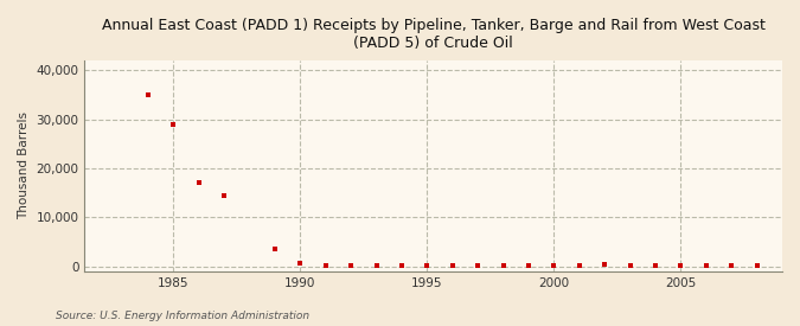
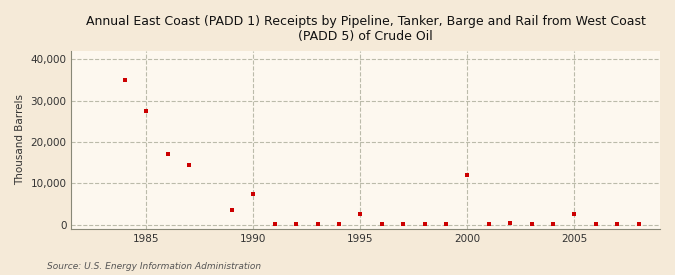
1985: 29,000 -> 27,500
1990: 500 -> 7,500
1995: 0 -> 2,500
2000: 200 -> 12,000
2005: 0 -> 2,500
